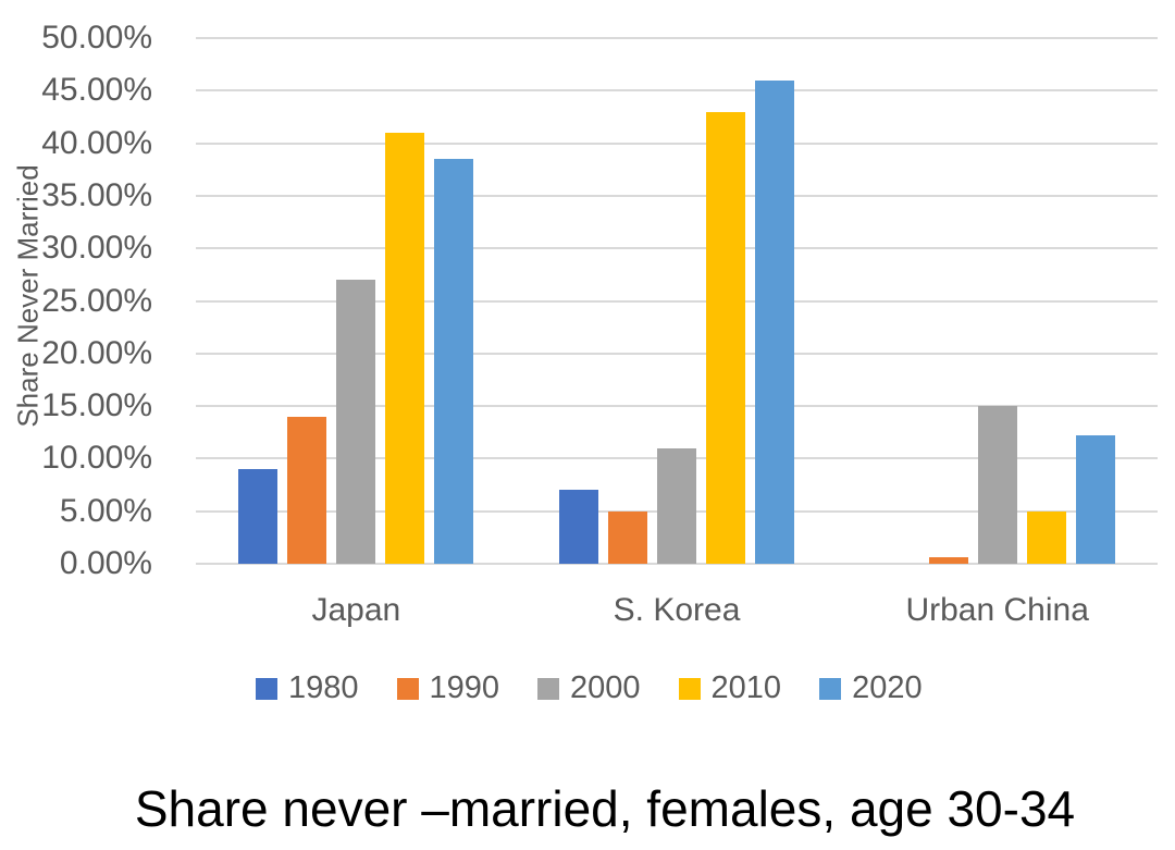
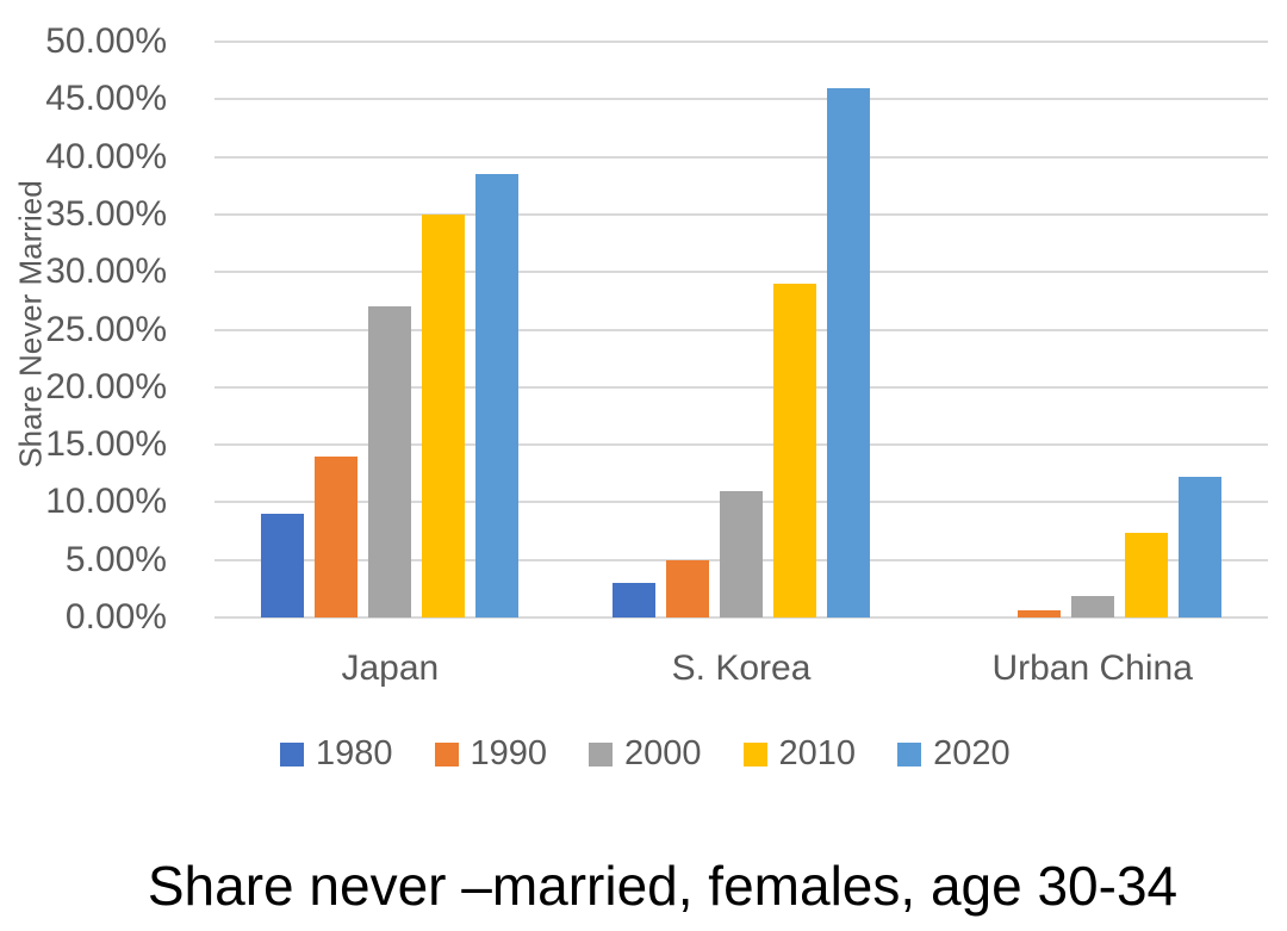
2010/Japan: 41% -> 35%
1980/S. Korea: 7% -> 3%
2010/S. Korea: 43% -> 29%
2000/Urban China: 15% -> 2%
2010/Urban China: 5% -> 7%
